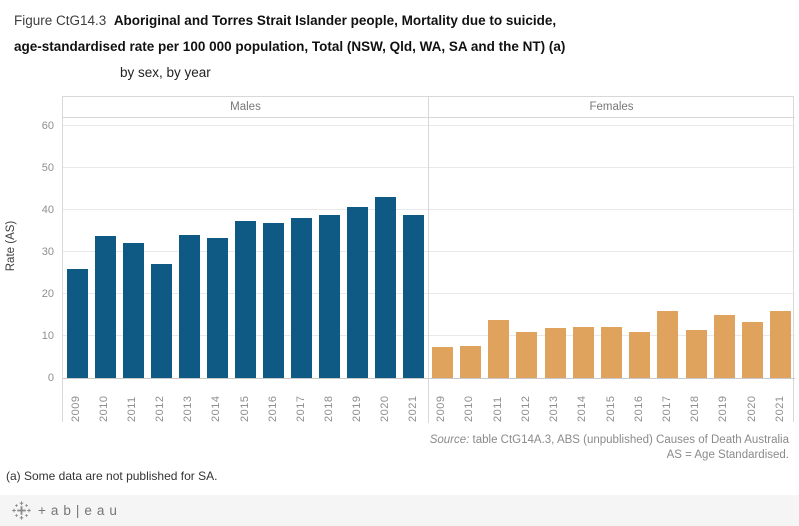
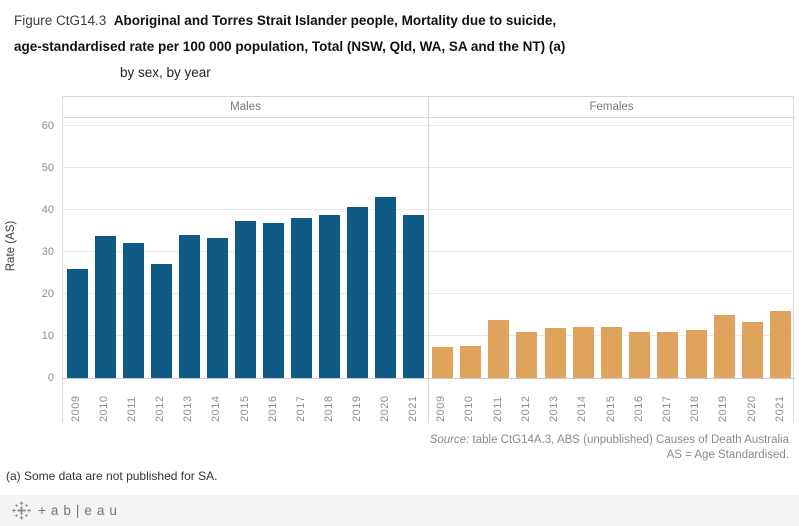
Females/2017: 16 -> 11
